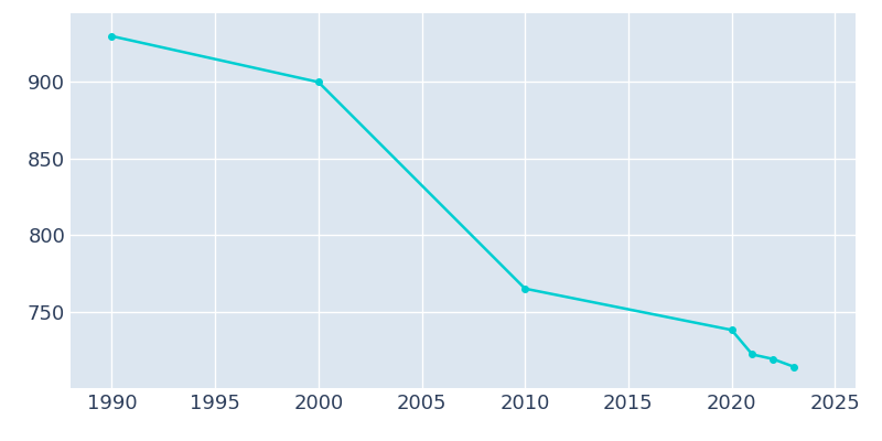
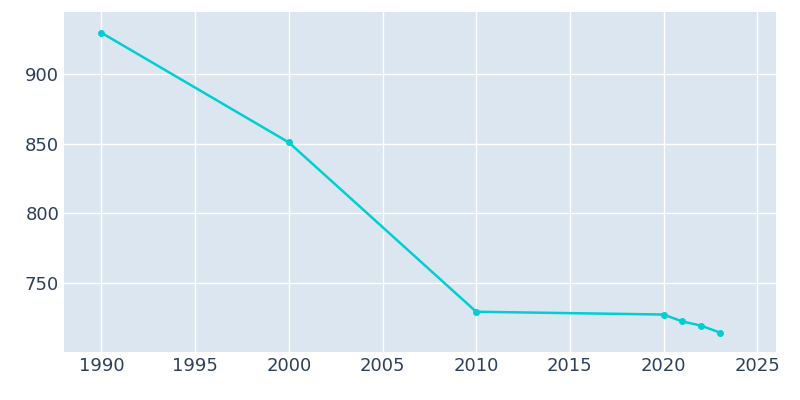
2000: 900 -> 851
2010: 765 -> 729
2020: 738 -> 727
